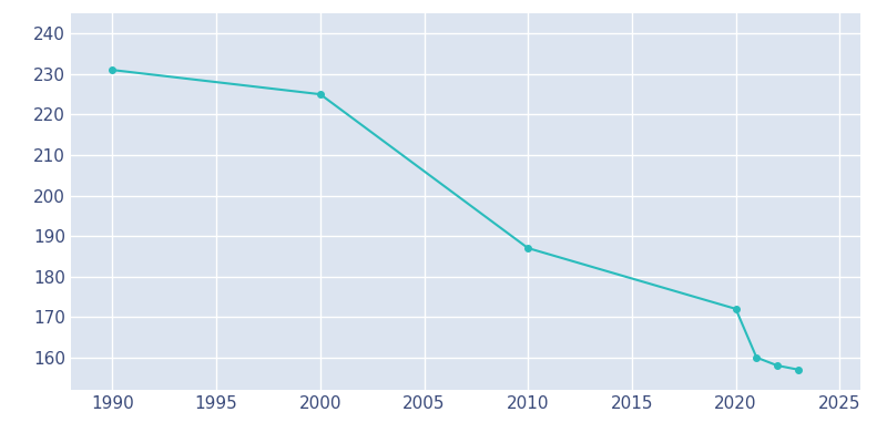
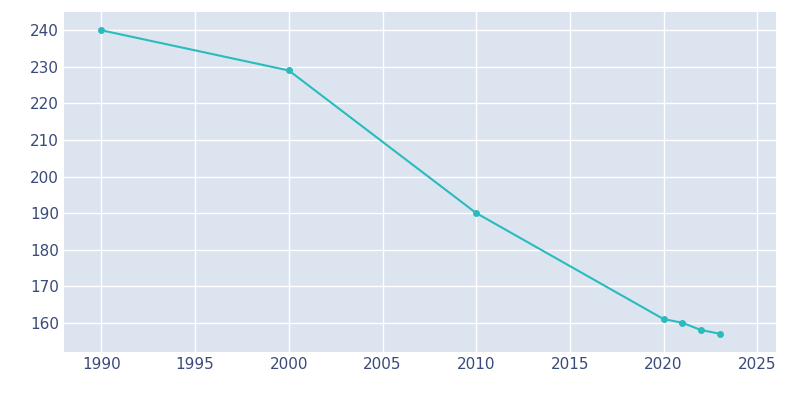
1990: 231 -> 240
2000: 225 -> 229
2010: 187 -> 190
2020: 172 -> 161
